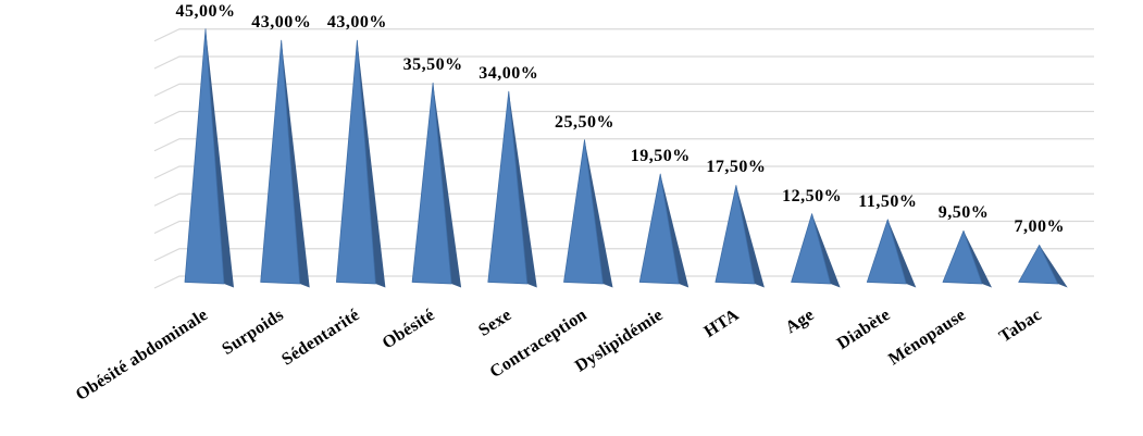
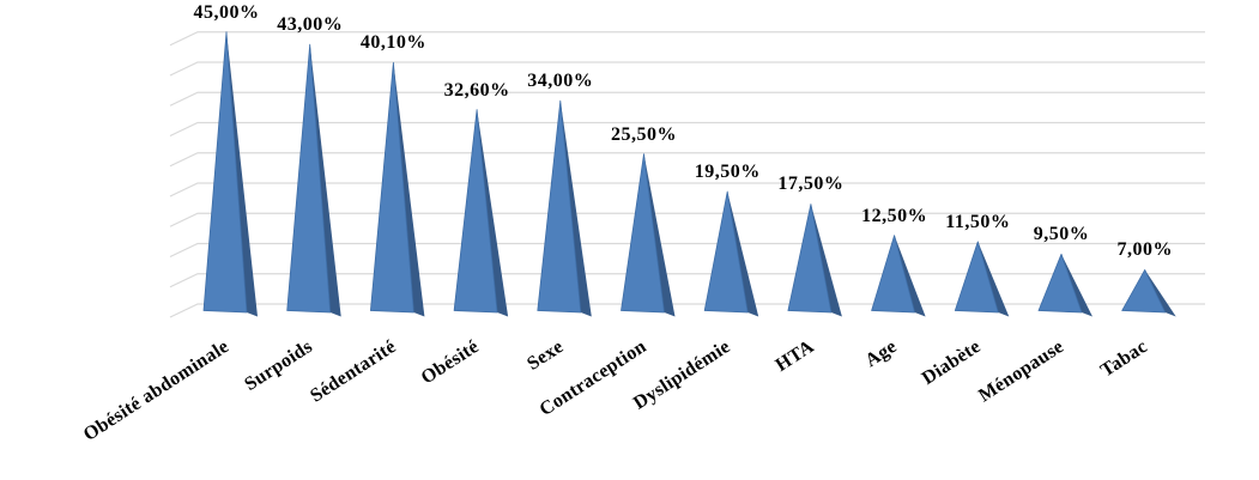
Sédentarité: 43,00% -> 40,10%
Obésité: 35,50% -> 32,60%
